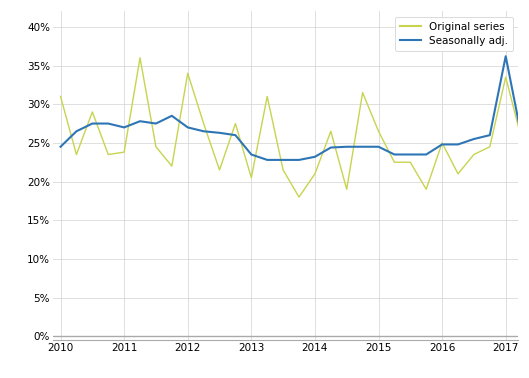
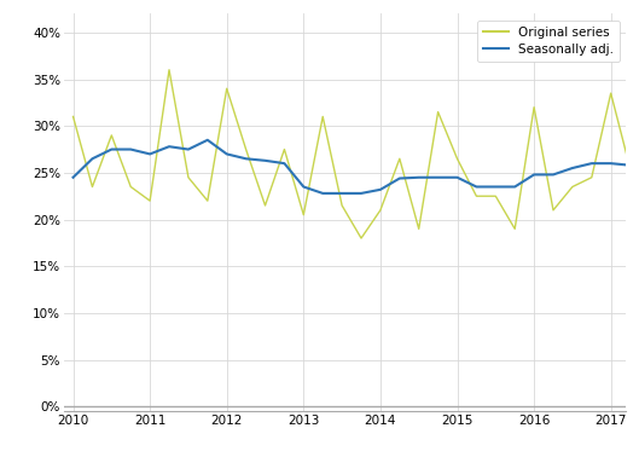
Original series/2011: 23.8% -> 22.0%
Original series/2016: 25.0% -> 32.0%
Seasonally adj./2017: 36.2% -> 26.0%
